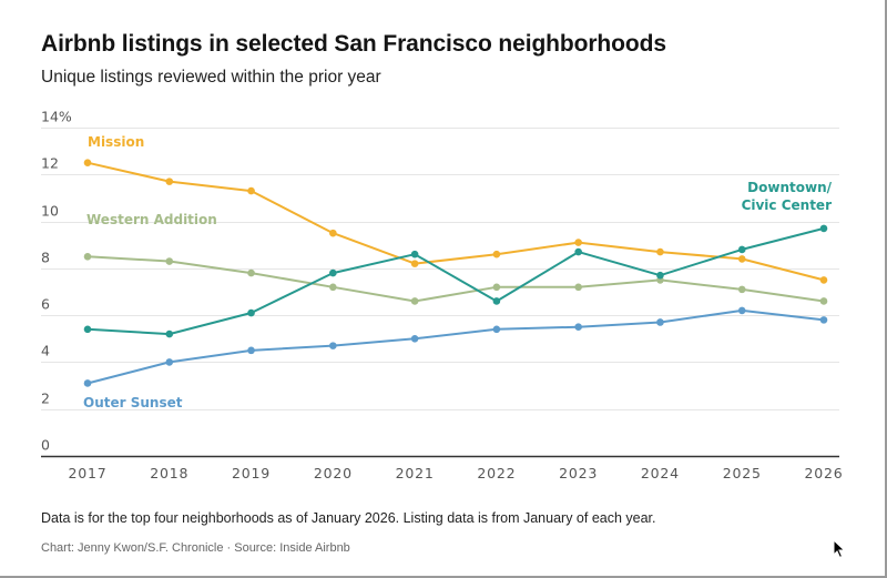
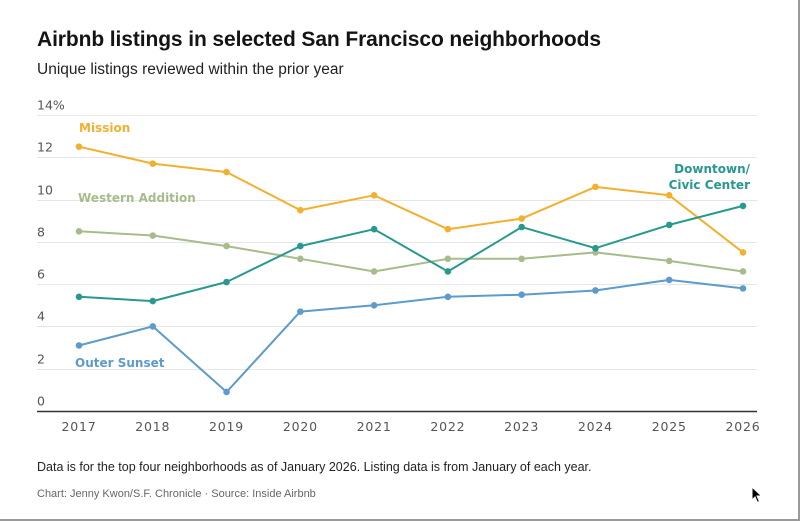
Outer Sunset/2019: 4.5% -> 0.9%
Mission/2021: 8.2% -> 10.2%
Mission/2024: 8.7% -> 10.6%
Mission/2025: 8.4% -> 10.2%
